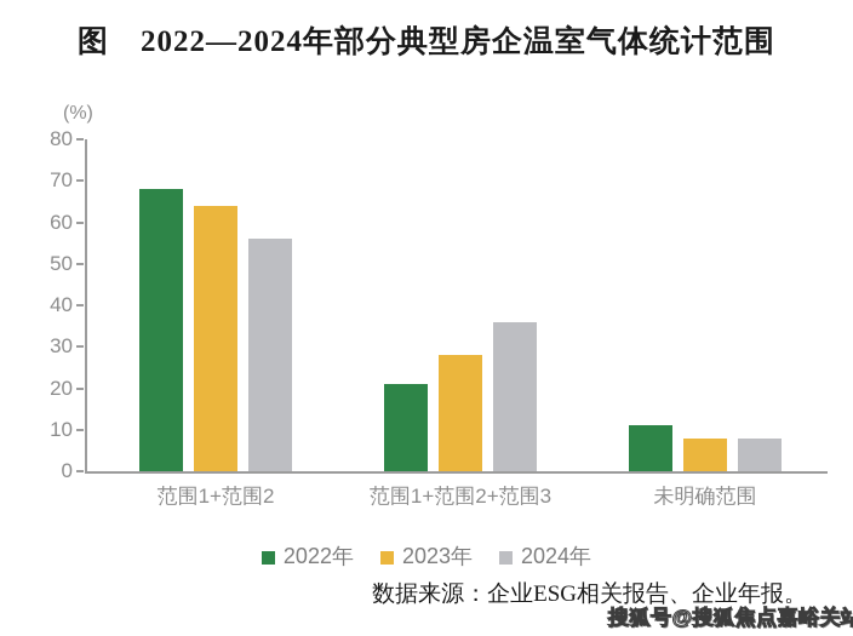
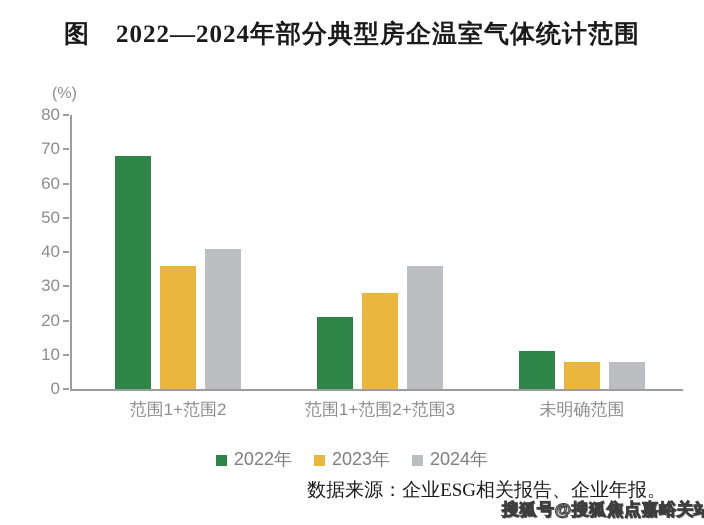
2023年/范围1+范围2: 64 -> 36
2024年/范围1+范围2: 56 -> 41
